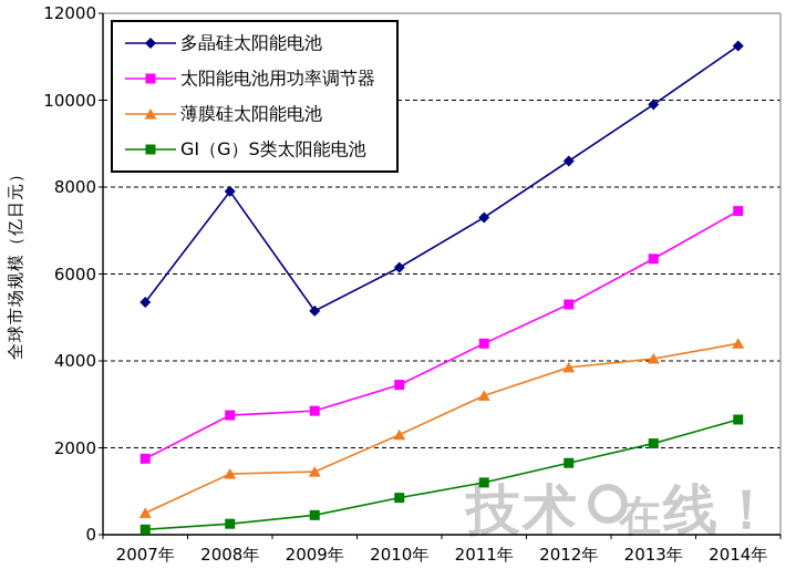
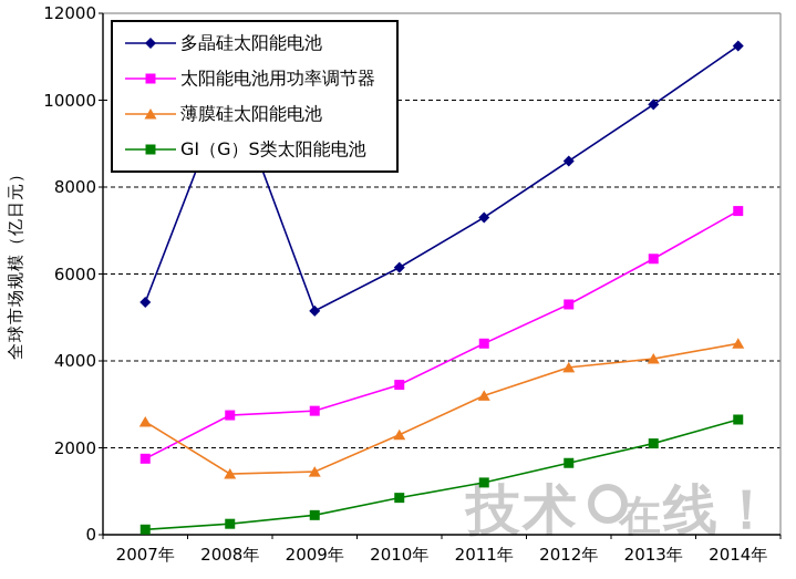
薄膜硅太阳能电池/2007年: 500 -> 2600
多晶硅太阳能电池/2008年: 7900 -> 10400
